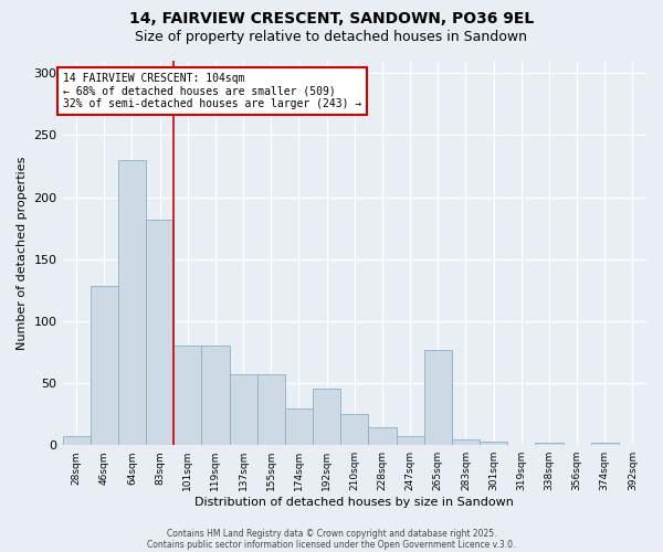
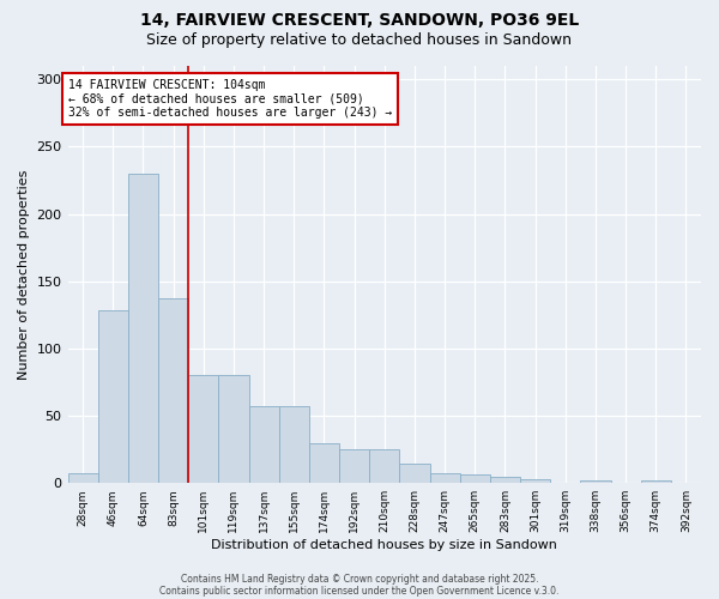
83sqm: 182 -> 137
192sqm: 46 -> 25
265sqm: 77 -> 6
